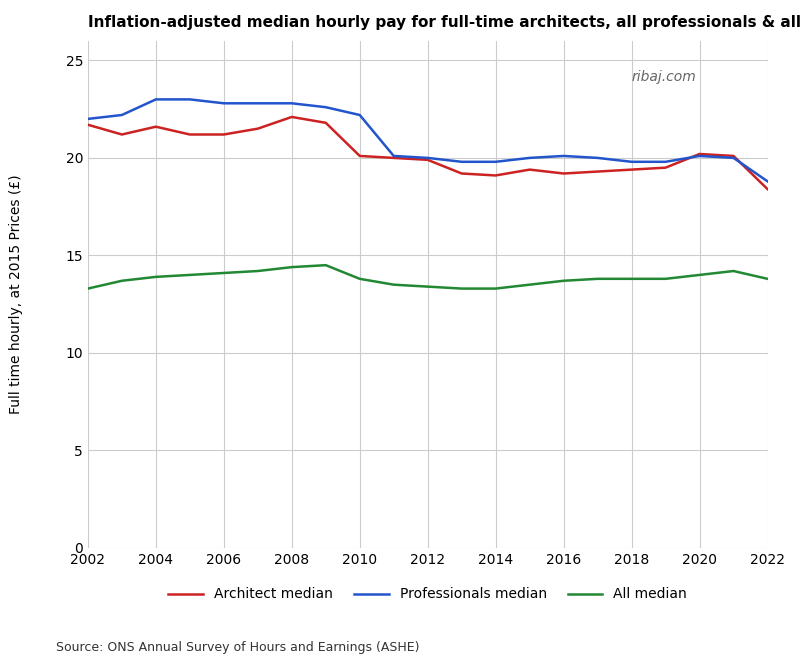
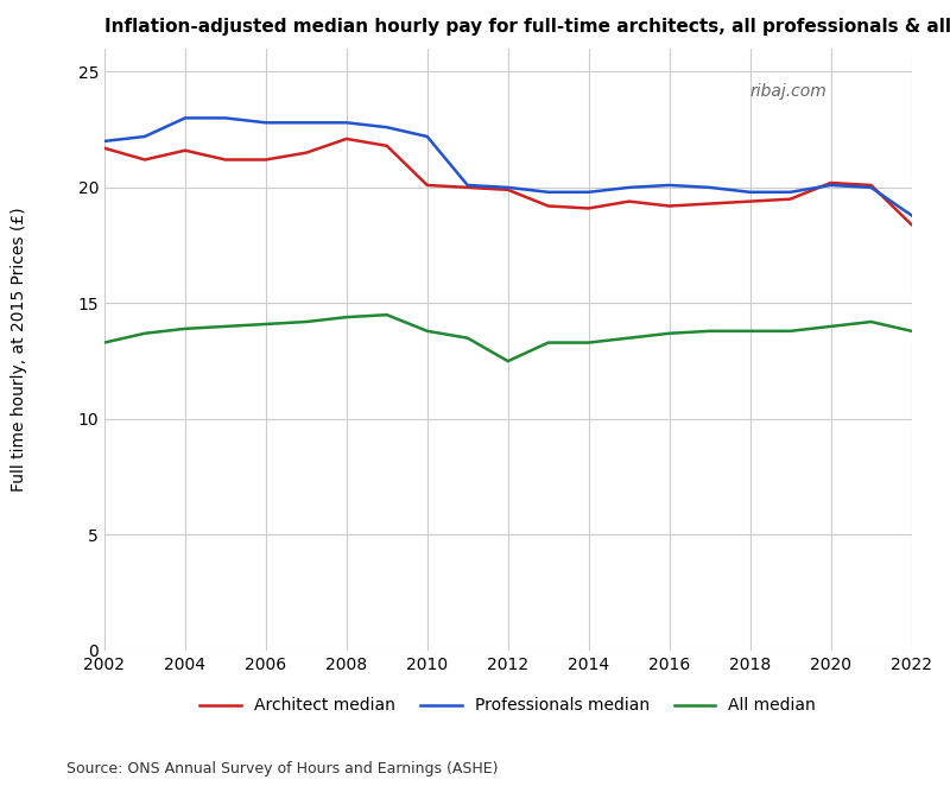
All median/2012: 13.4 -> 12.5
